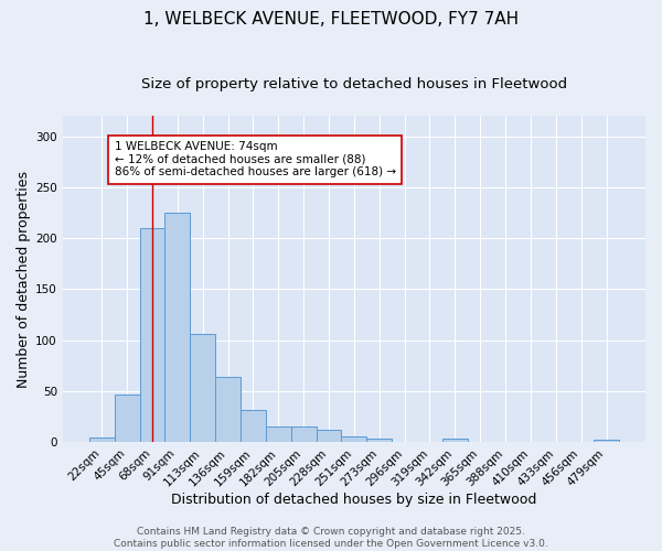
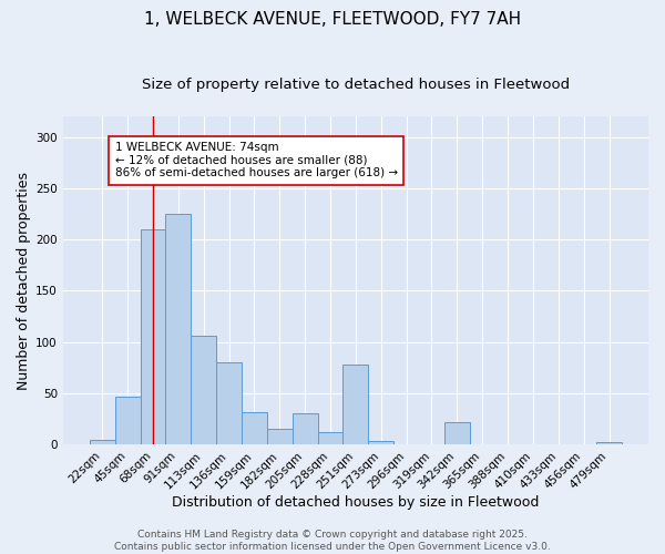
136sqm: 64 -> 80
205sqm: 15 -> 30
251sqm: 6 -> 78
342sqm: 3 -> 22
